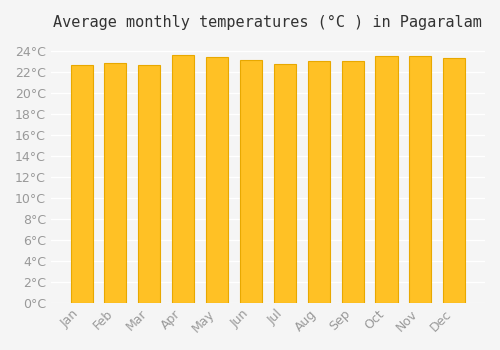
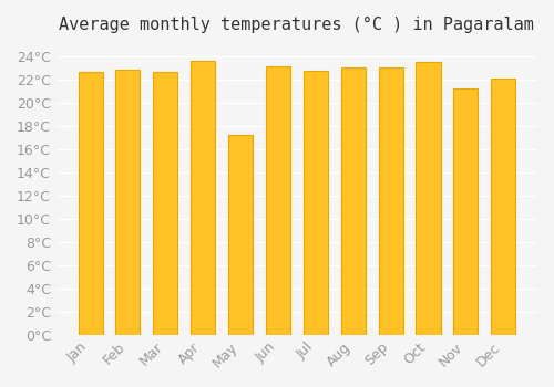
May: 23.5°C -> 17.3°C
Nov: 23.6°C -> 21.3°C
Dec: 23.4°C -> 22.1°C
